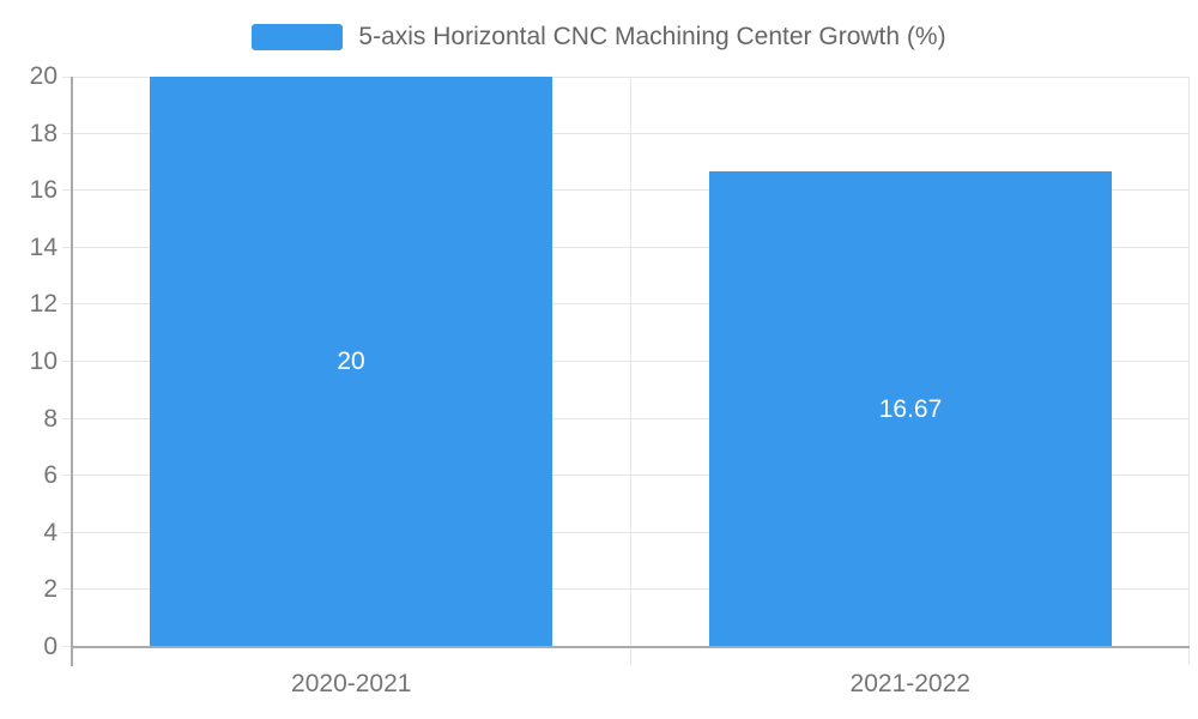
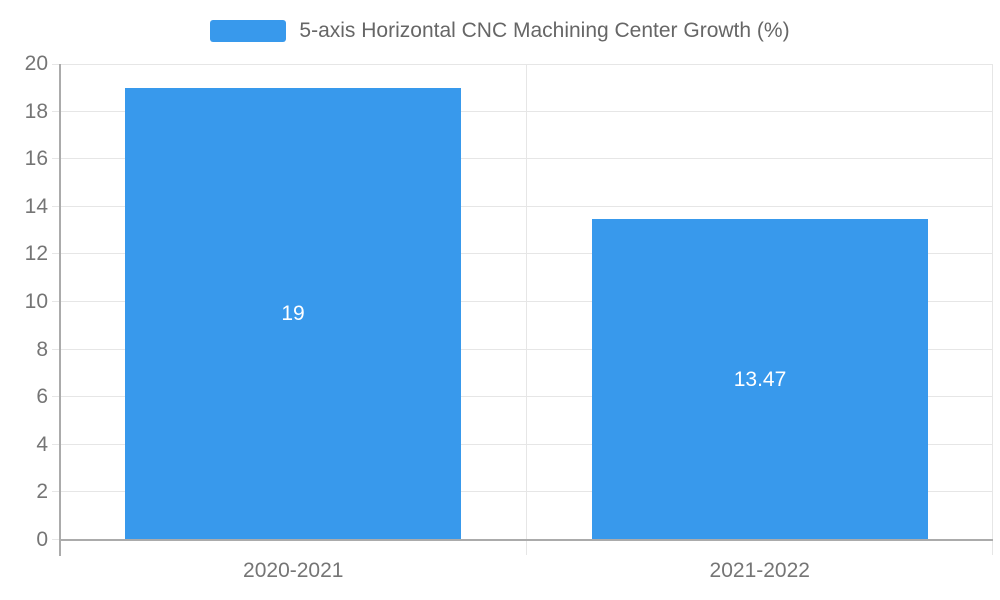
2020-2021: 20 -> 19
2021-2022: 16.67 -> 13.47
